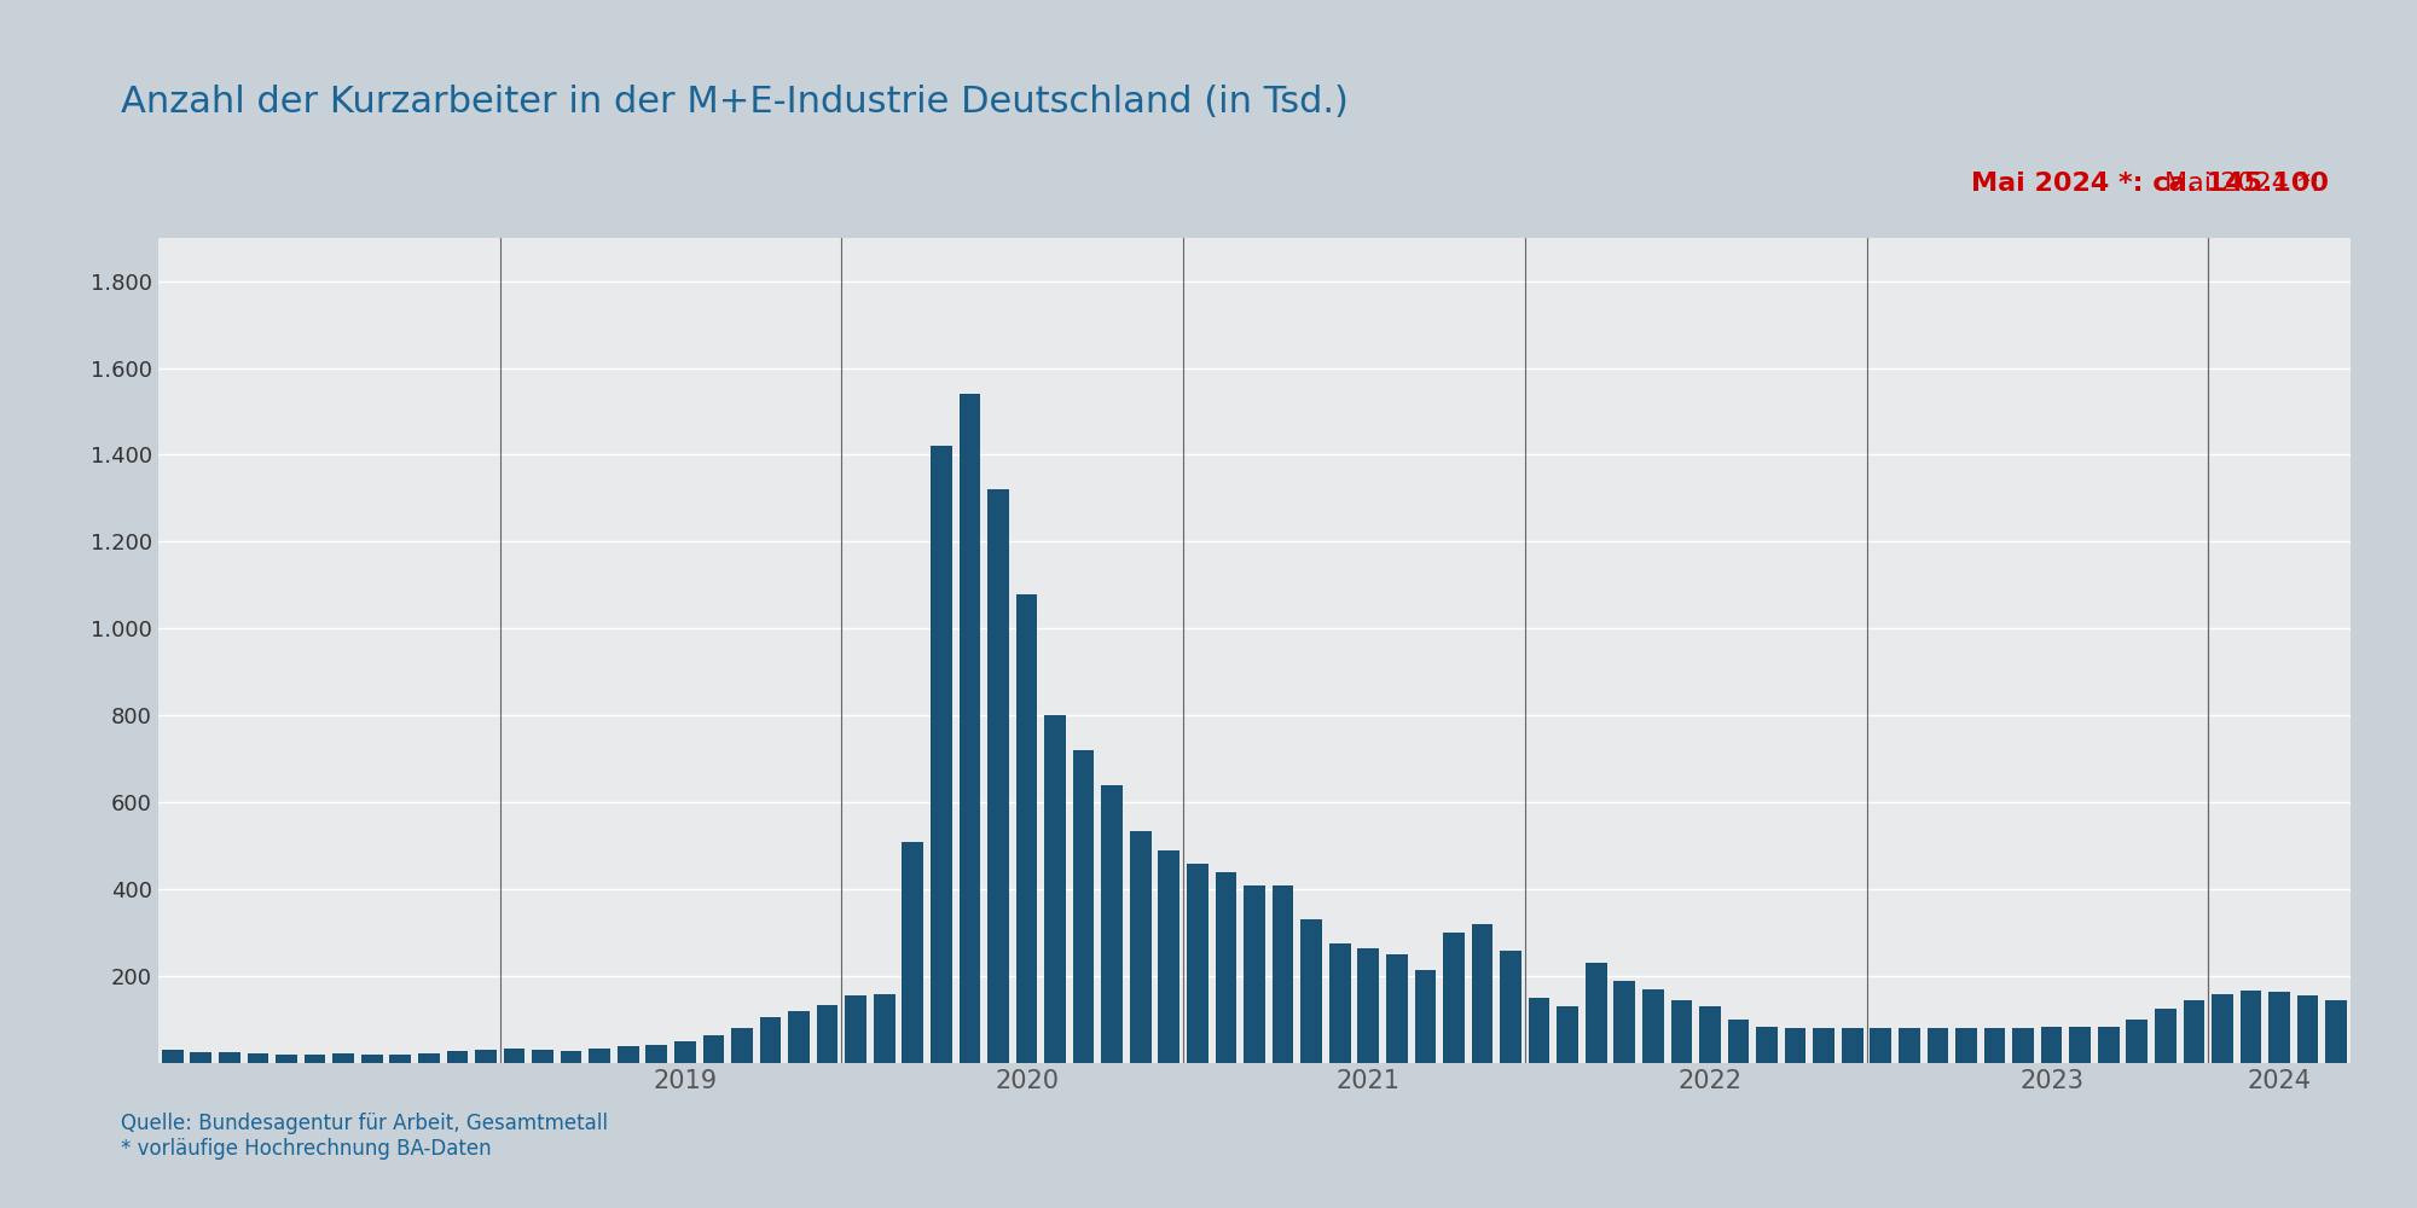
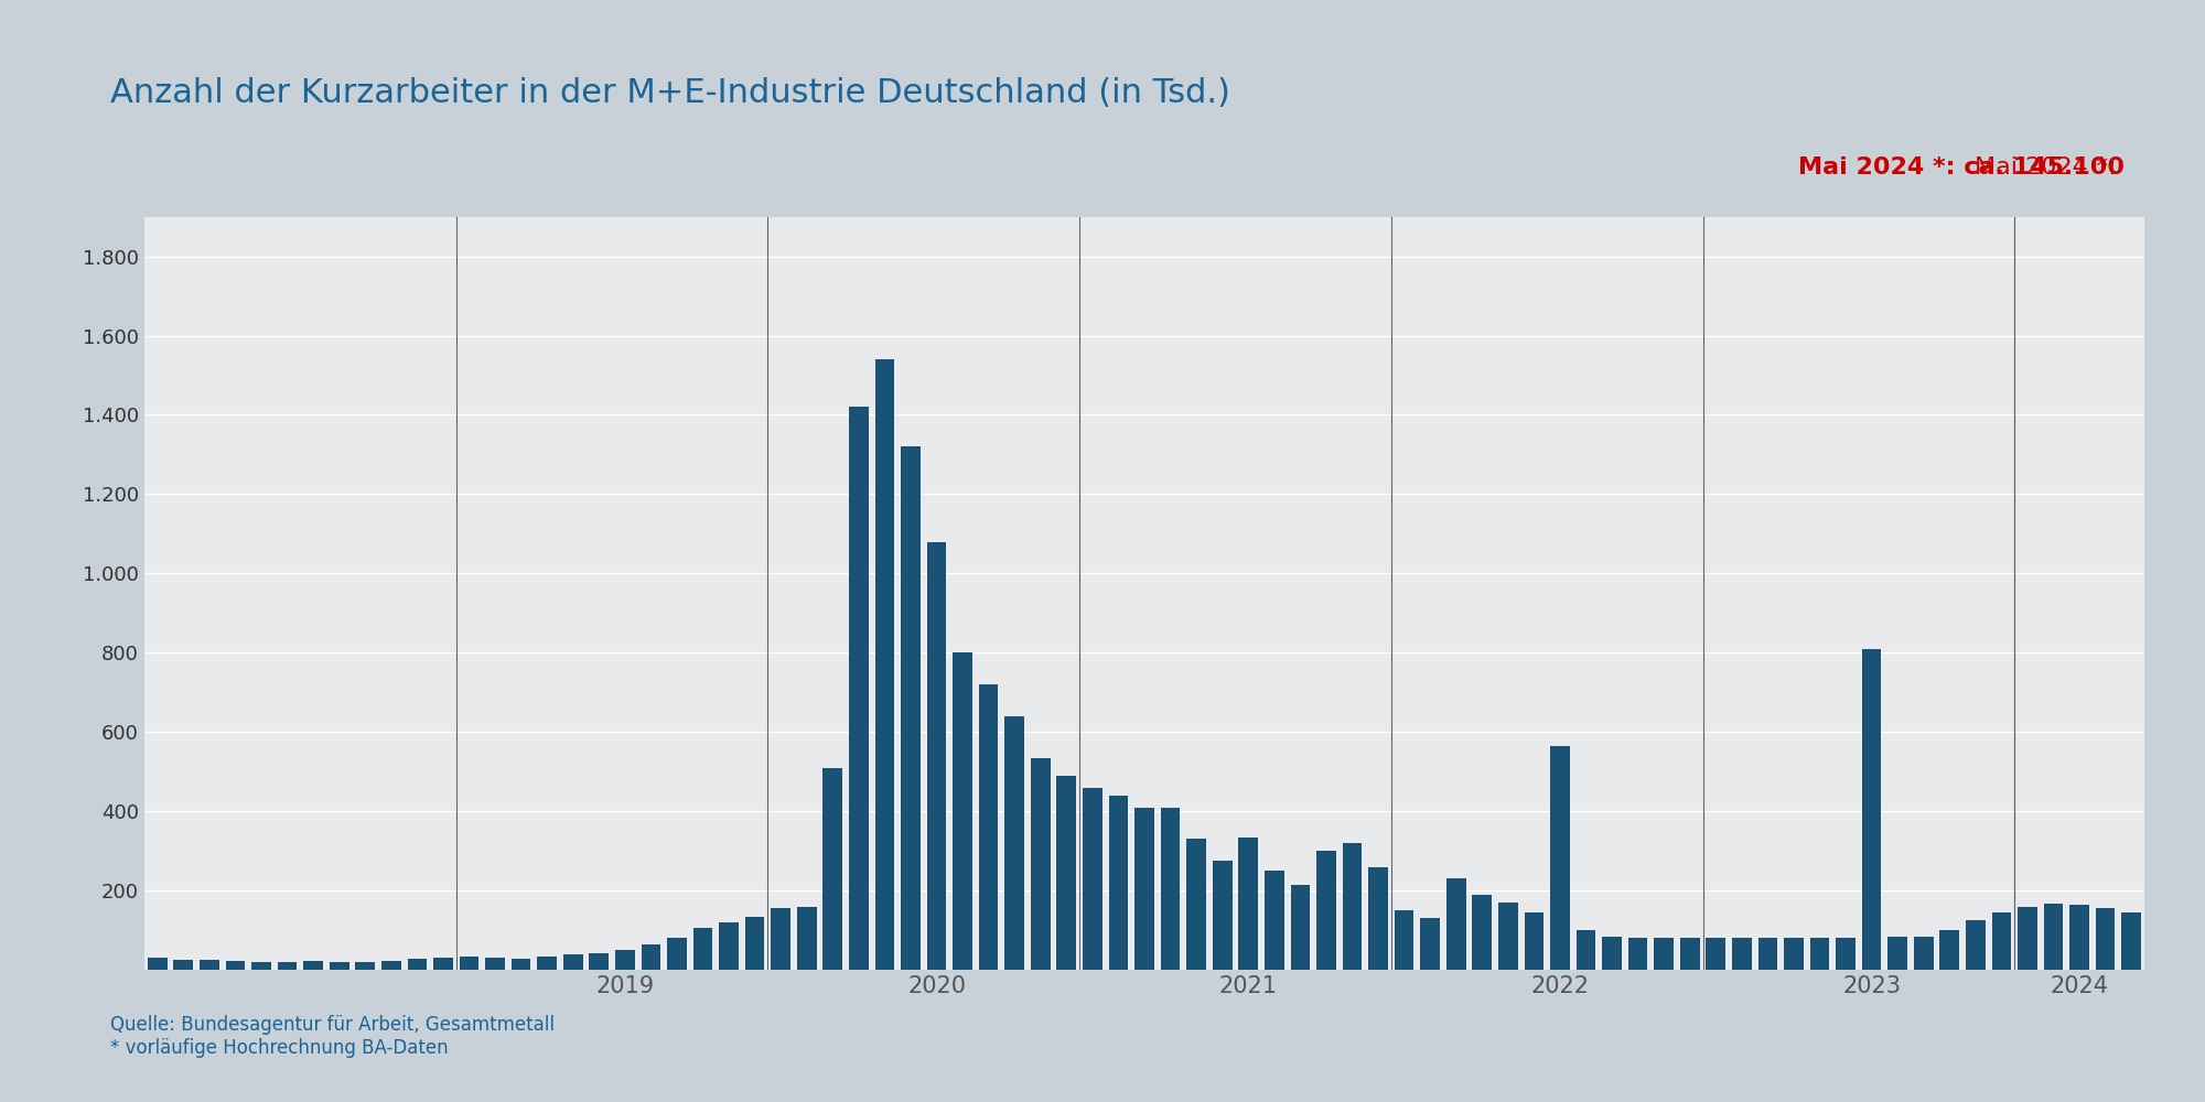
2021: 265 -> 335
2022: 130 -> 565
2023: 85 -> 810
